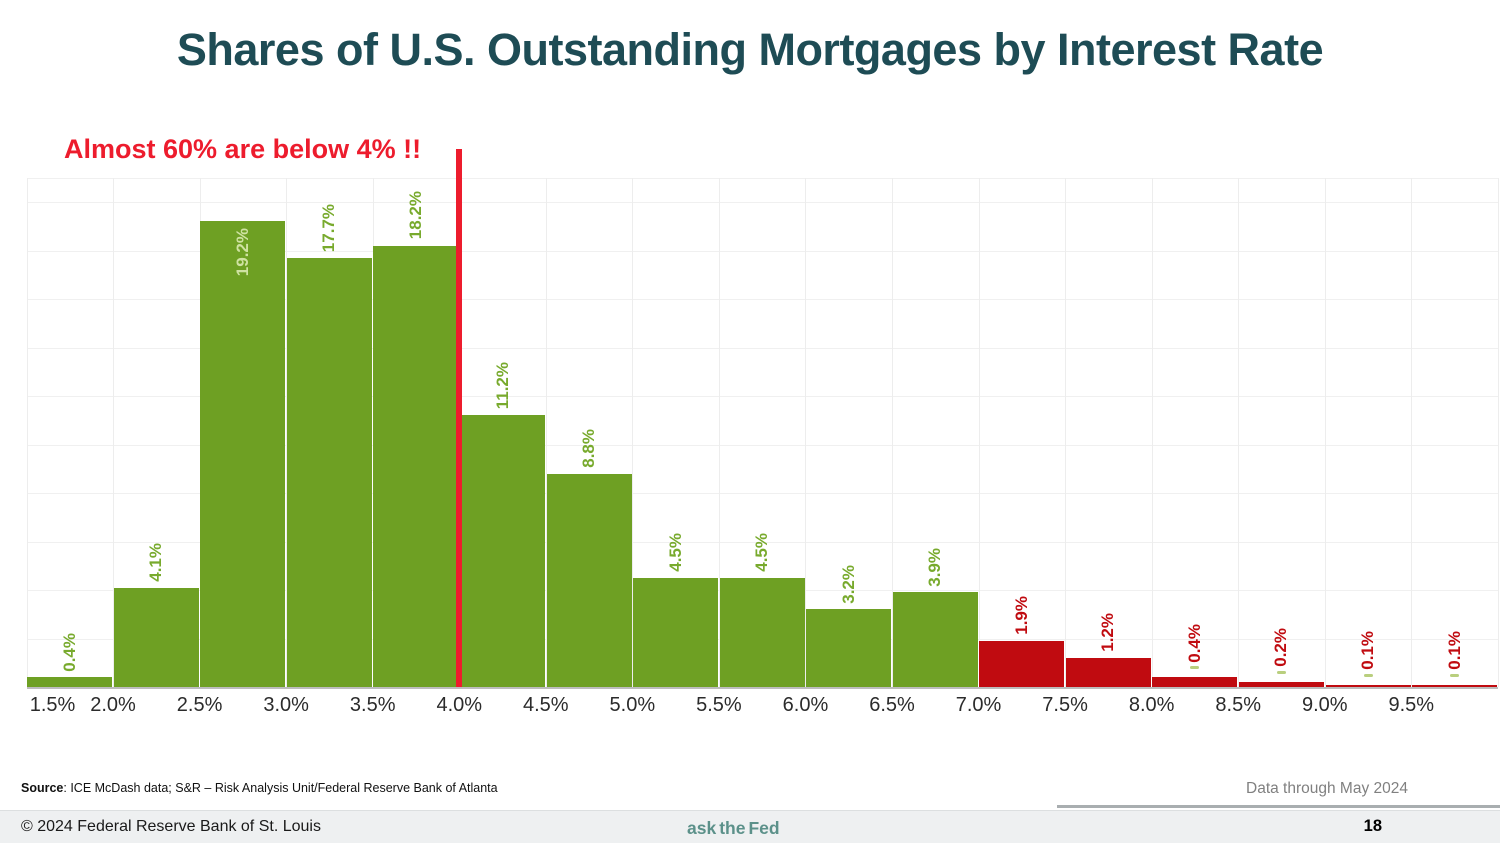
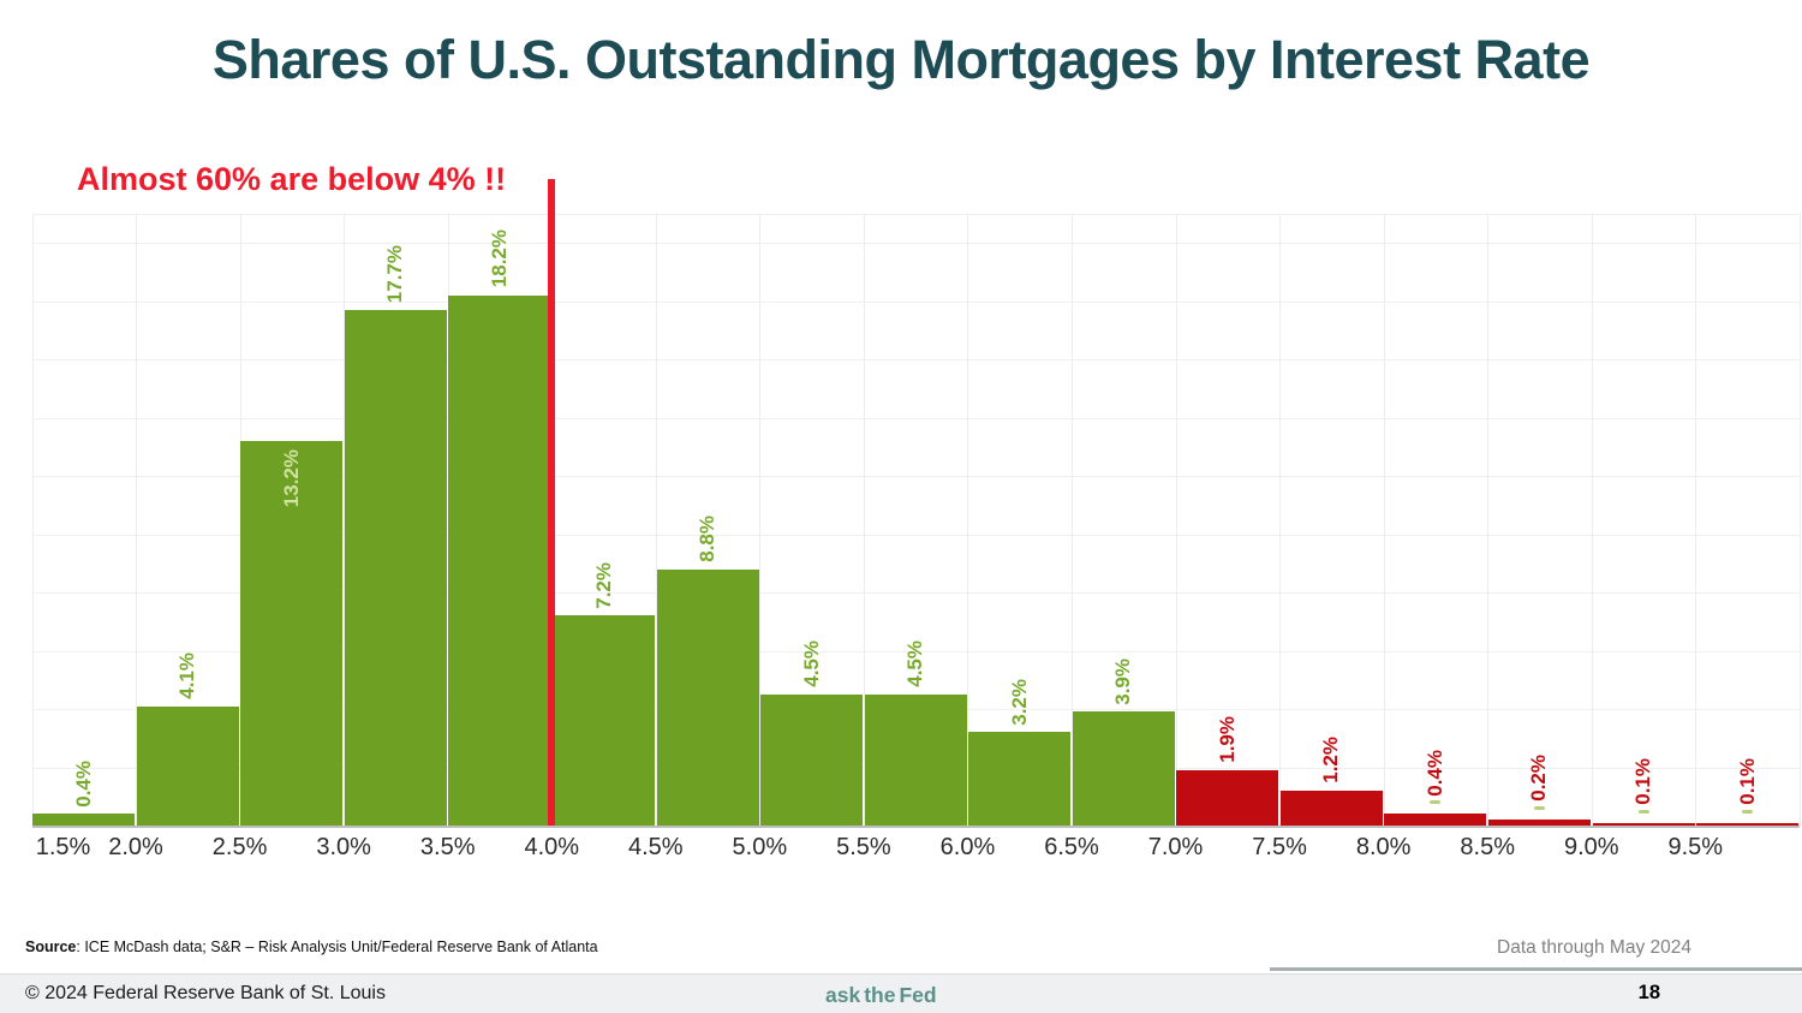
2.5%: 19.2% -> 13.2%
4.0%: 11.2% -> 7.2%
